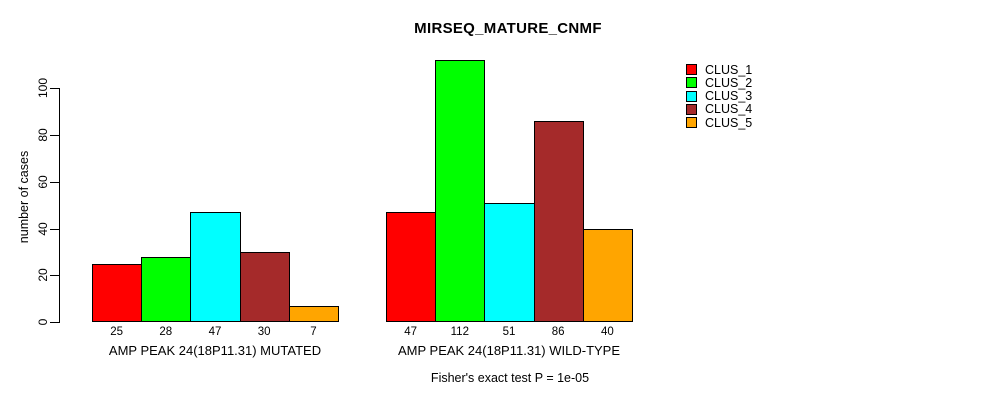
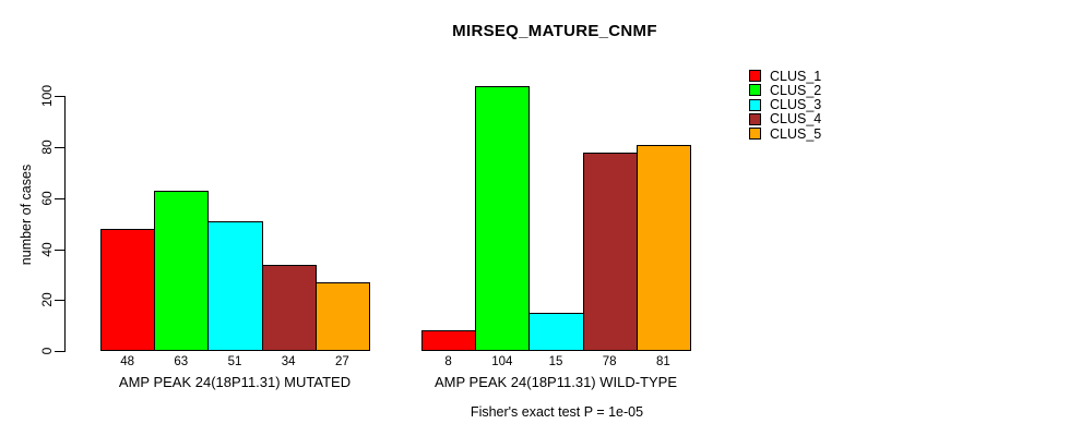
CLUS_1/AMP PEAK 24(18P11.31) MUTATED: 25 -> 48
CLUS_2/AMP PEAK 24(18P11.31) MUTATED: 28 -> 63
CLUS_3/AMP PEAK 24(18P11.31) MUTATED: 47 -> 51
CLUS_4/AMP PEAK 24(18P11.31) MUTATED: 30 -> 34
CLUS_5/AMP PEAK 24(18P11.31) MUTATED: 7 -> 27
CLUS_1/AMP PEAK 24(18P11.31) WILD-TYPE: 47 -> 8
CLUS_2/AMP PEAK 24(18P11.31) WILD-TYPE: 112 -> 104
CLUS_3/AMP PEAK 24(18P11.31) WILD-TYPE: 51 -> 15
CLUS_4/AMP PEAK 24(18P11.31) WILD-TYPE: 86 -> 78
CLUS_5/AMP PEAK 24(18P11.31) WILD-TYPE: 40 -> 81
